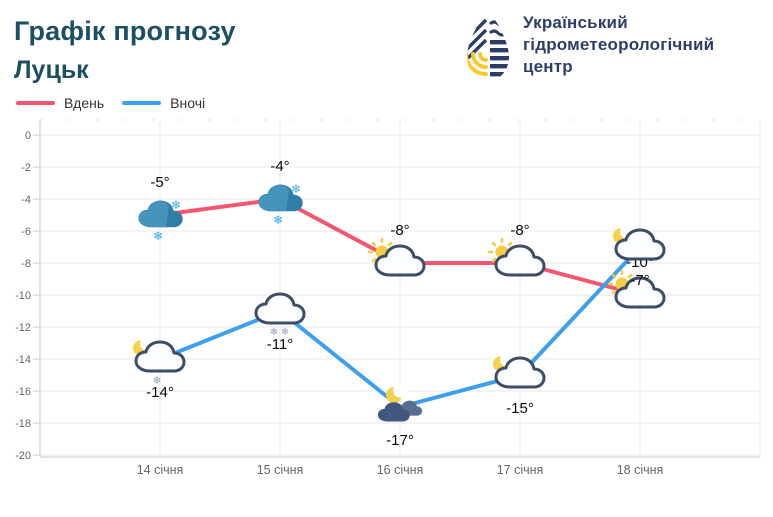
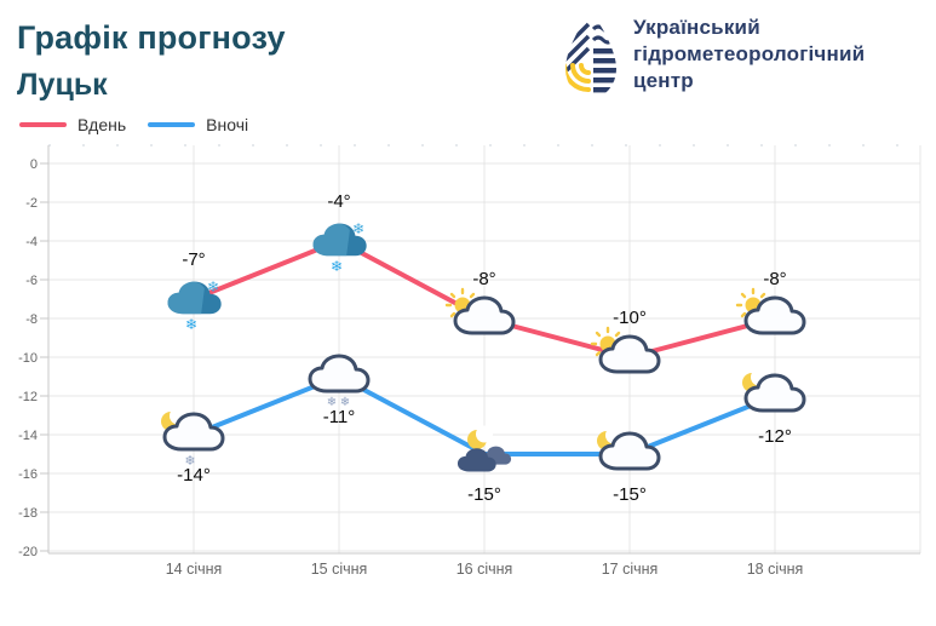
Вдень/14 січня: -5° -> -7°
Вночі/16 січня: -17° -> -15°
Вдень/17 січня: -8° -> -10°
Вдень/18 січня: -10° -> -8°
Вночі/18 січня: -7° -> -12°
